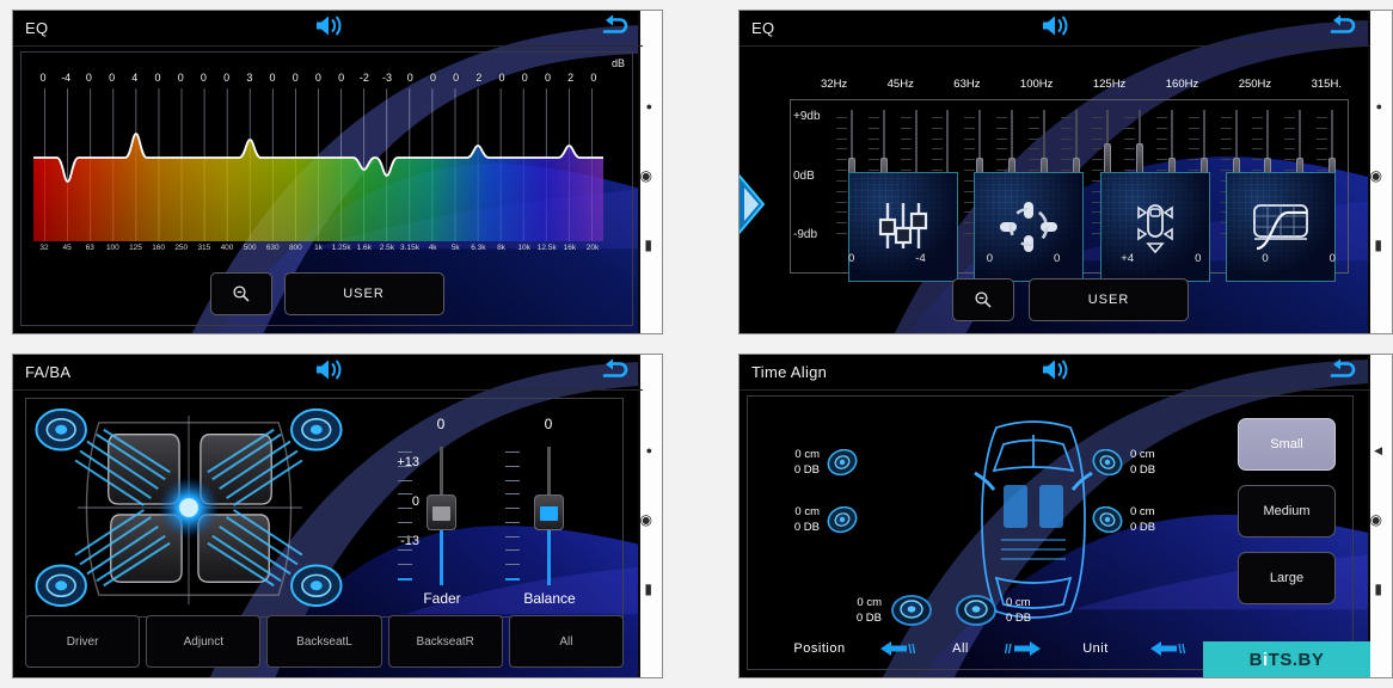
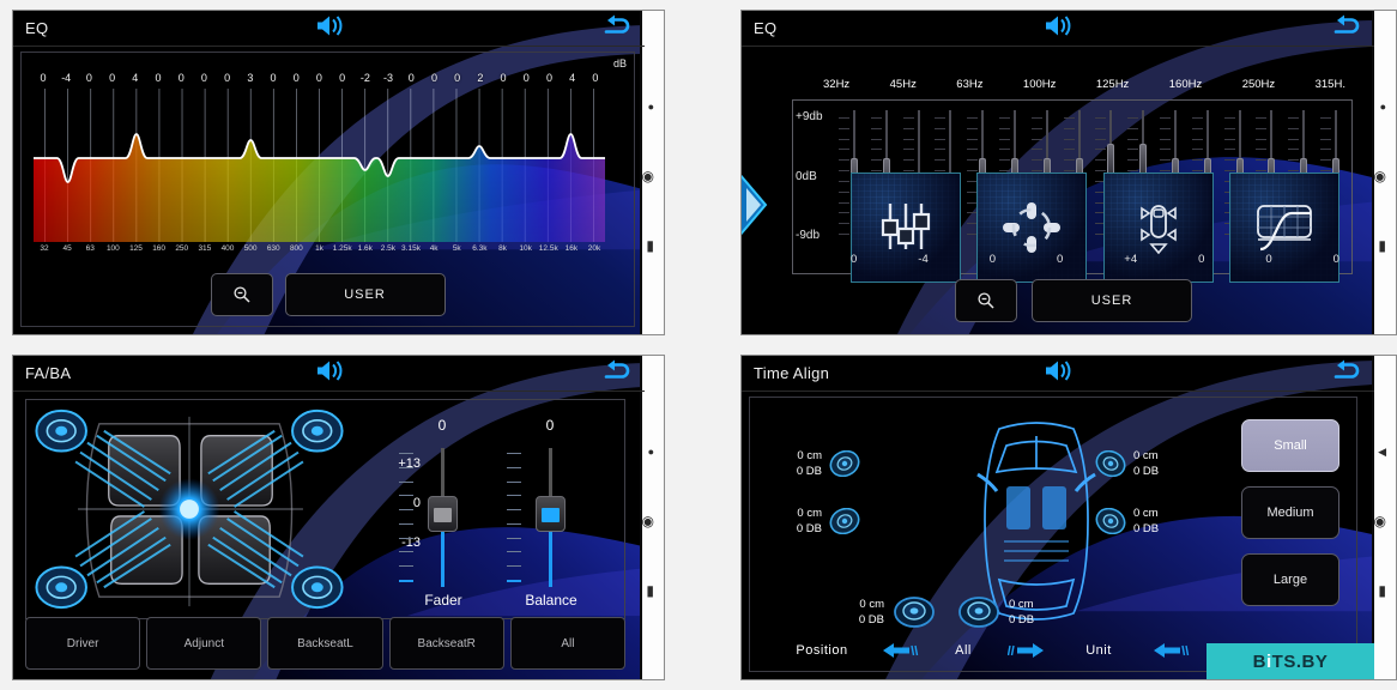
16k: 2 -> 4
